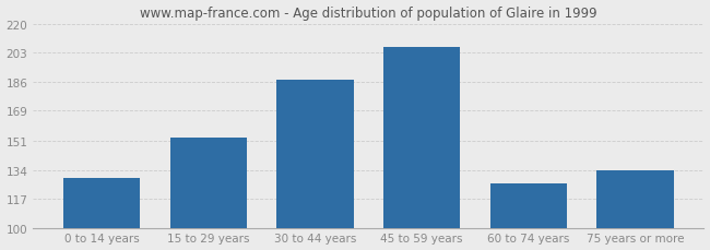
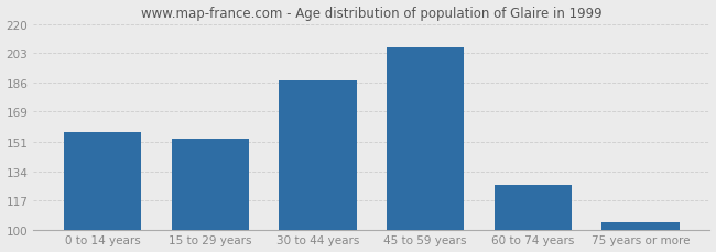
0 to 14 years: 129 -> 157
75 years or more: 134 -> 104
